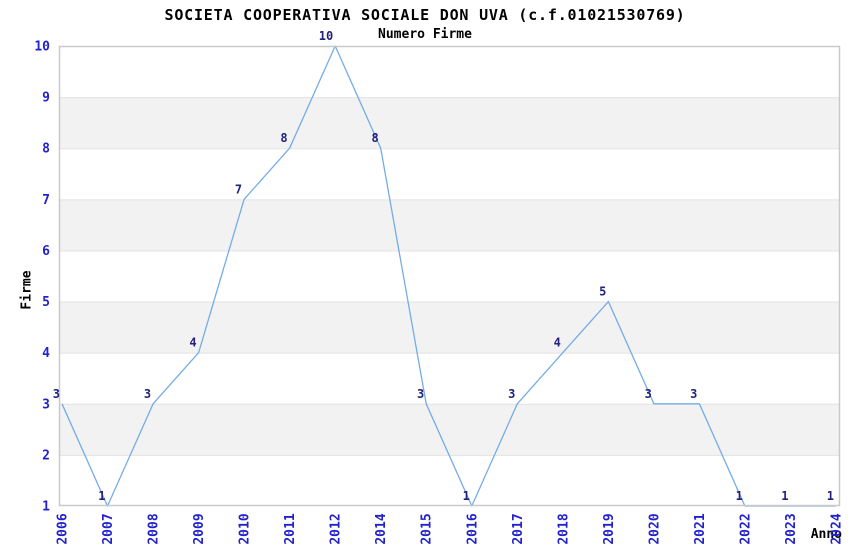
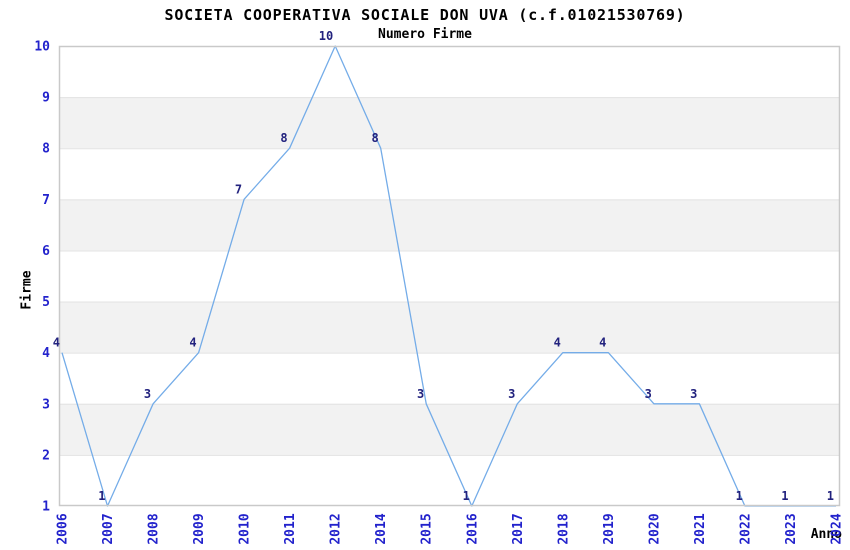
2006: 3 -> 4
2019: 5 -> 4
